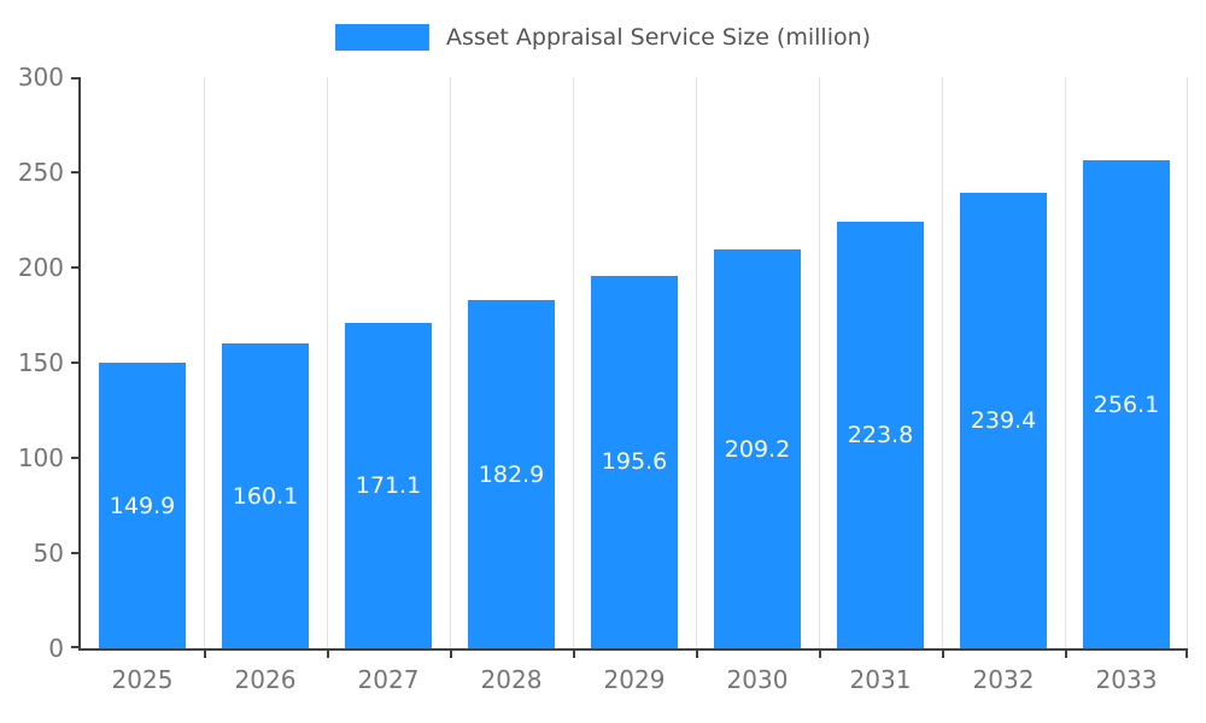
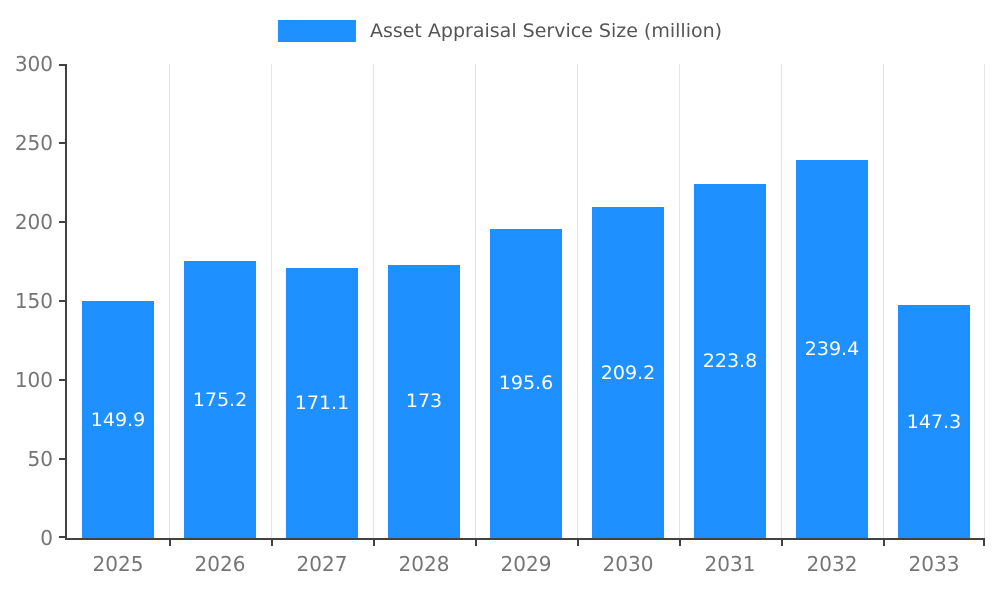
2026: 160.1 -> 175.2
2028: 182.9 -> 173
2033: 256.1 -> 147.3
